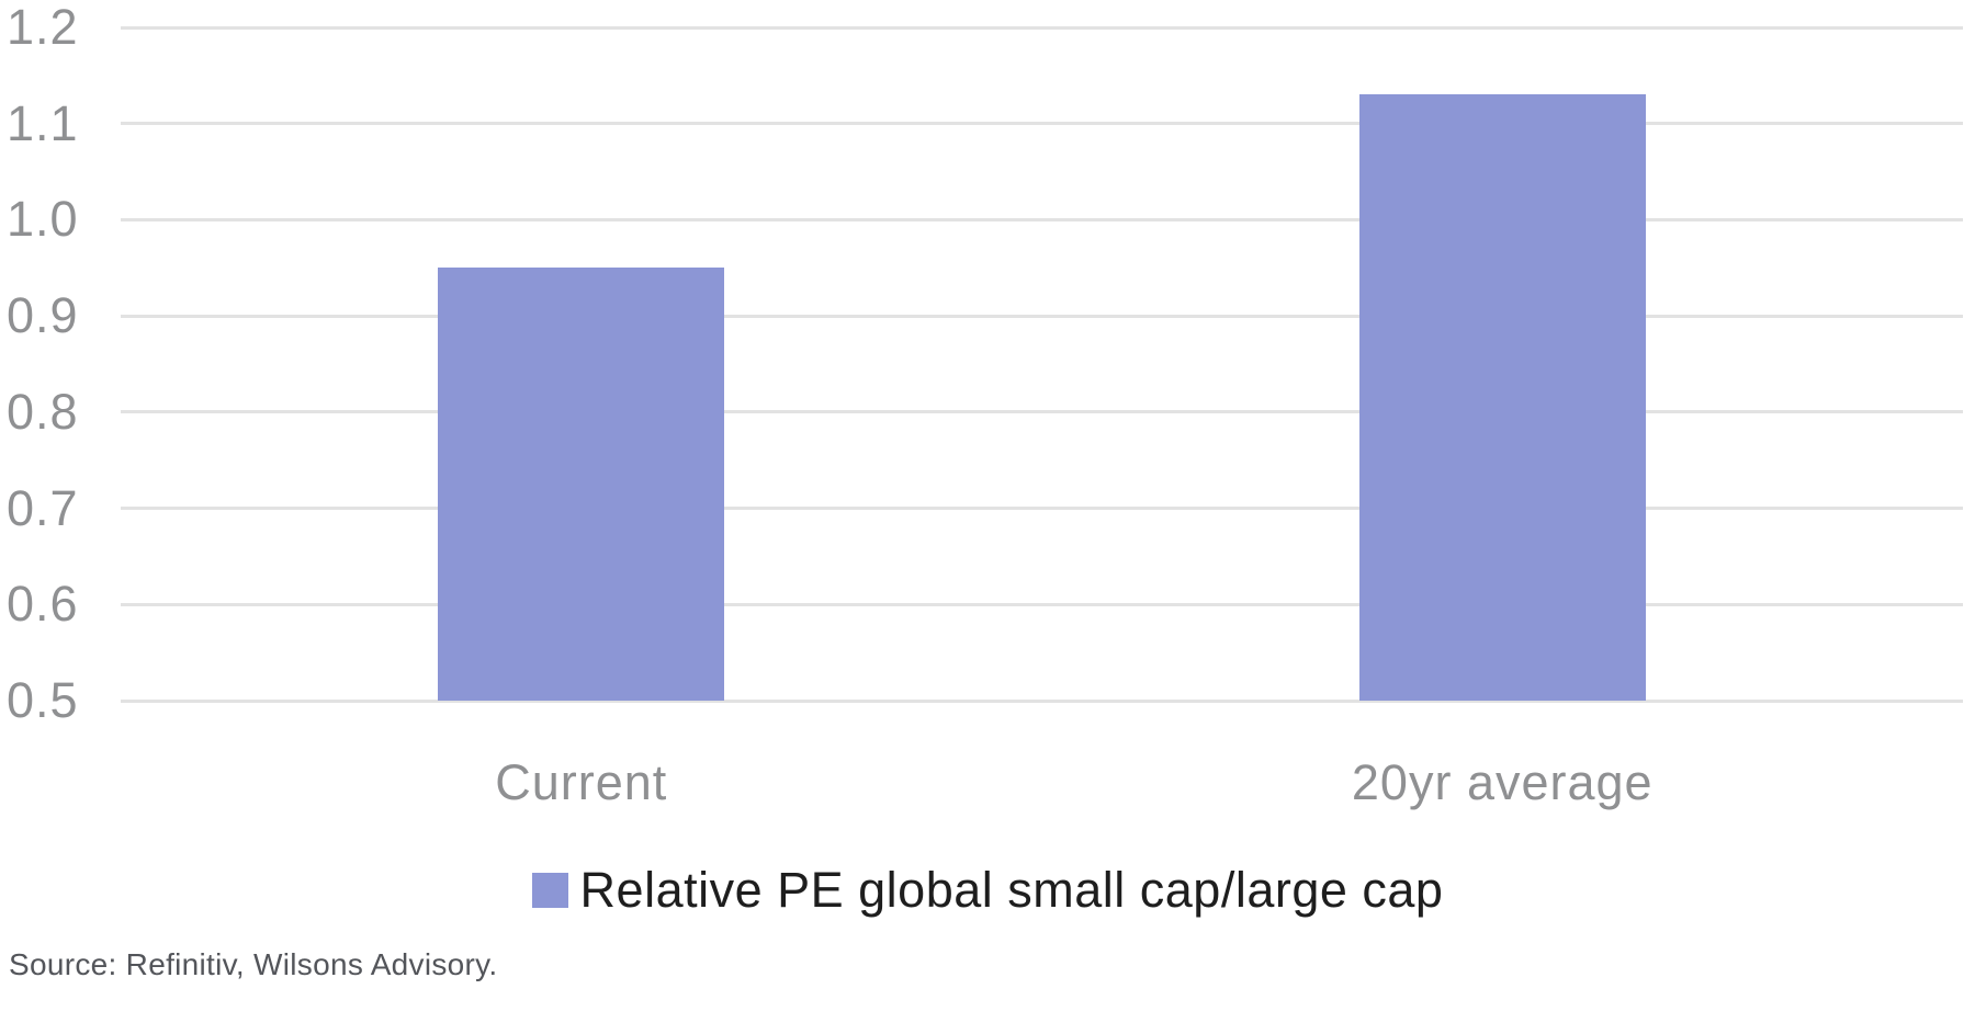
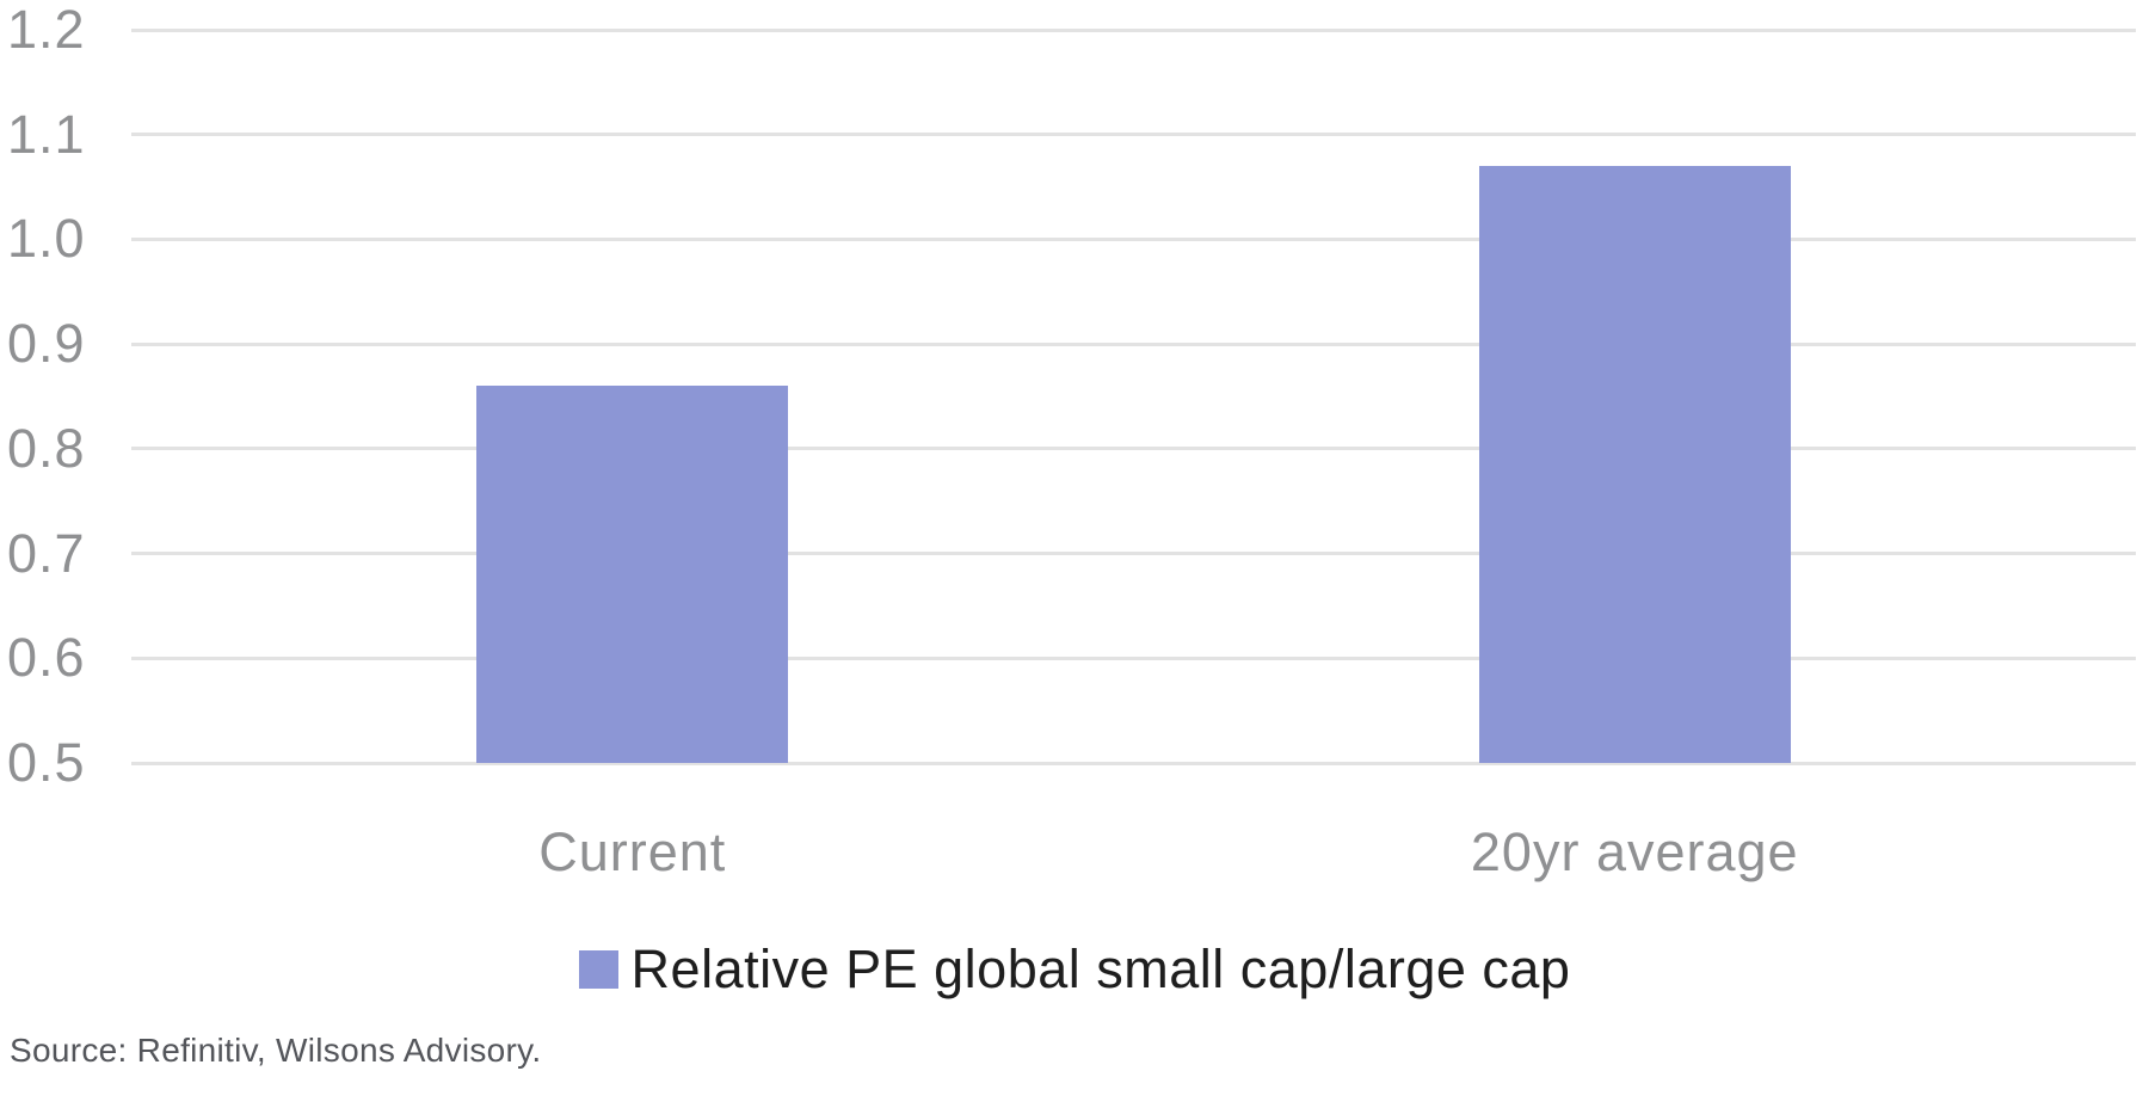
Current: 0.95 -> 0.86
20yr average: 1.13 -> 1.07
